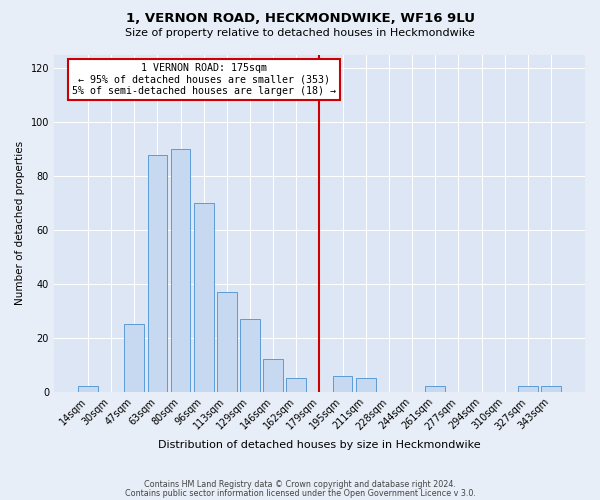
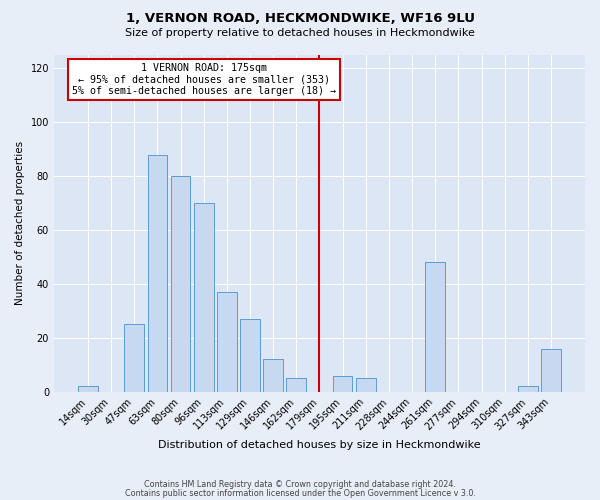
80sqm: 90 -> 80
261sqm: 2 -> 48
343sqm: 2 -> 16
